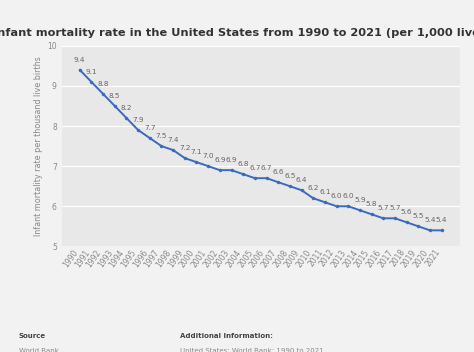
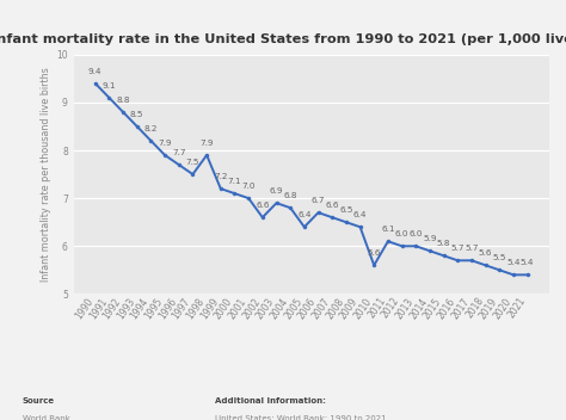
1998: 7.4 -> 7.9
2002: 6.9 -> 6.6
2005: 6.7 -> 6.4
2010: 6.2 -> 5.6
